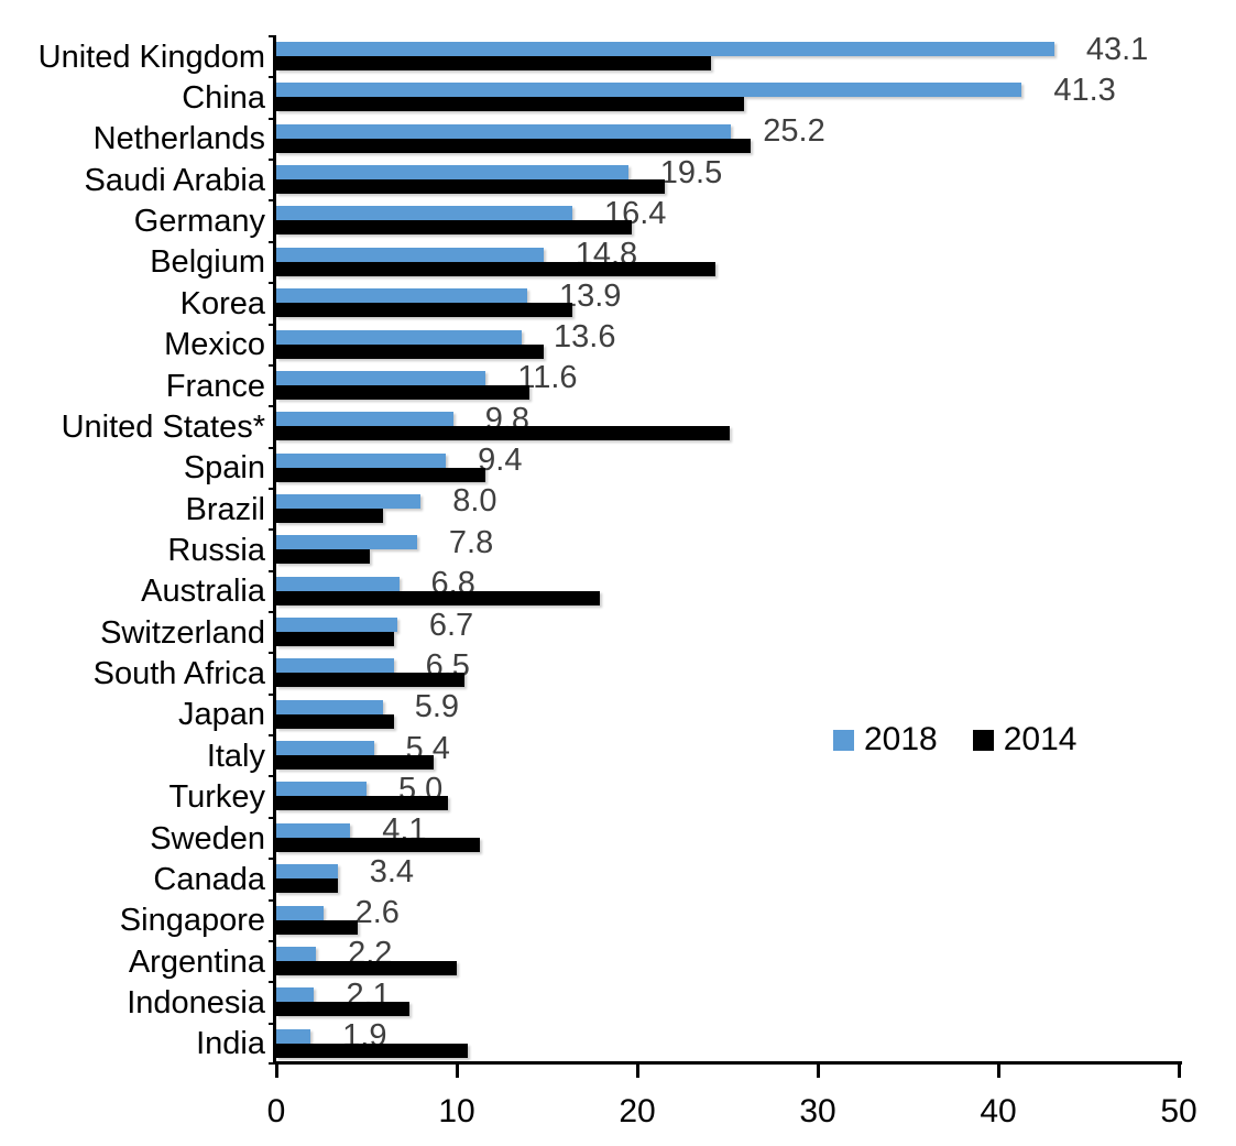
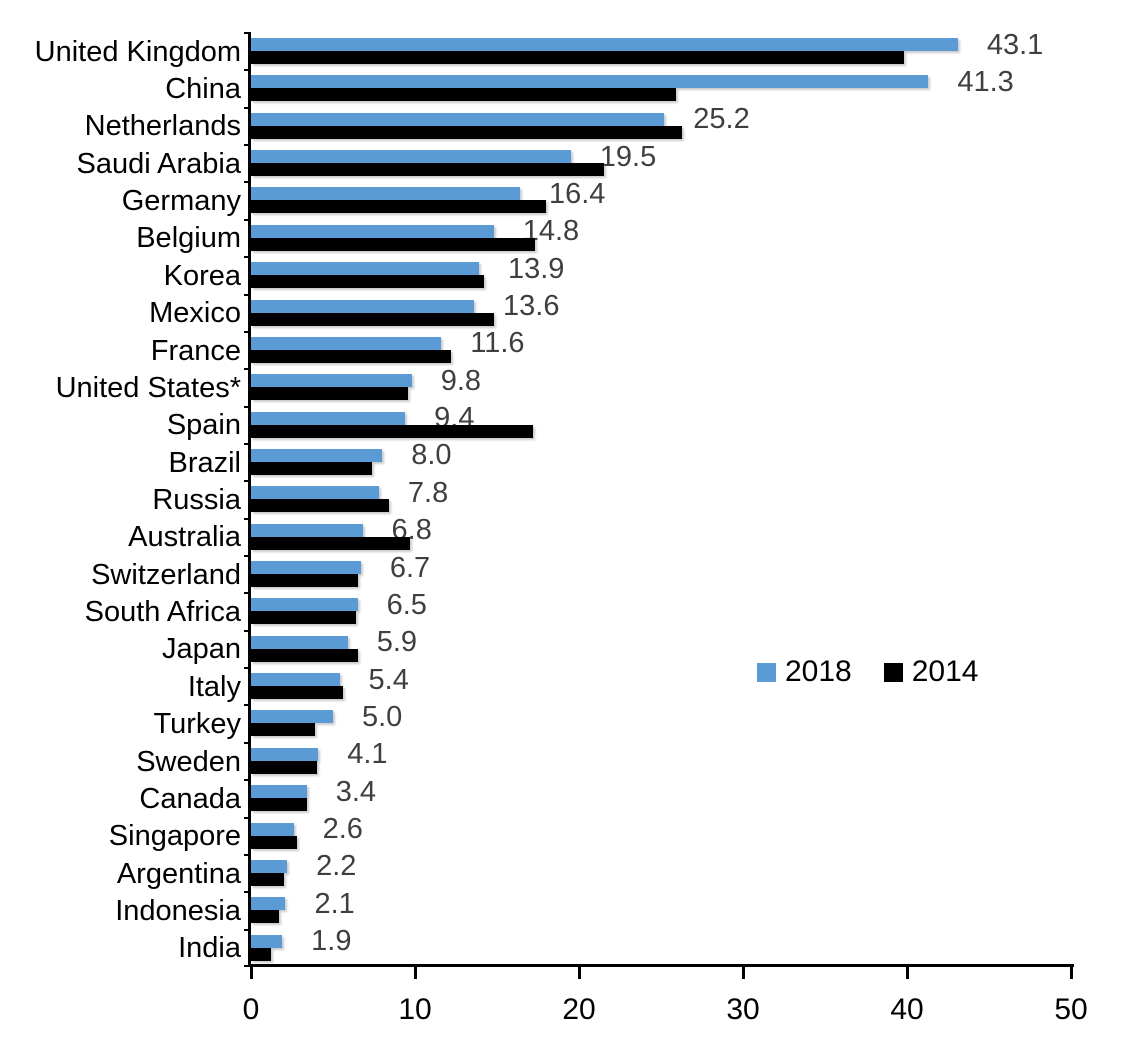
2014/United Kingdom: 24.1 -> 39.8
2014/Germany: 19.7 -> 18.0
2014/Belgium: 24.3 -> 17.3
2014/Korea: 16.4 -> 14.2
2014/France: 14.0 -> 12.2
2014/United States*: 25.1 -> 9.6
2014/Spain: 11.6 -> 17.2
2014/Brazil: 5.9 -> 7.4
2014/Russia: 5.2 -> 8.4
2014/Australia: 17.9 -> 9.7
2014/South Africa: 10.4 -> 6.4
2014/Italy: 8.7 -> 5.6
2014/Turkey: 9.5 -> 3.9
2014/Sweden: 11.3 -> 4.0
2014/Singapore: 4.5 -> 2.8
2014/Argentina: 10.0 -> 2.0
2014/Indonesia: 7.4 -> 1.7
2014/India: 10.6 -> 1.2
